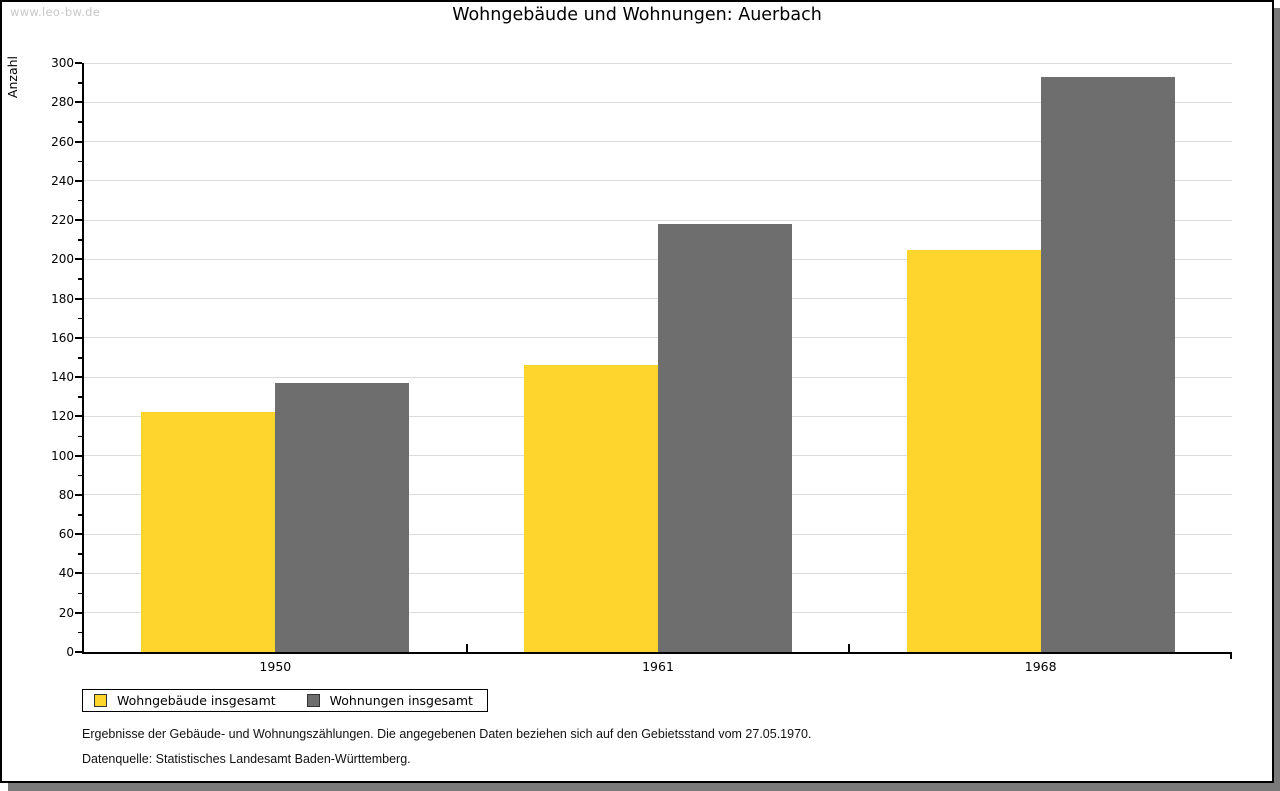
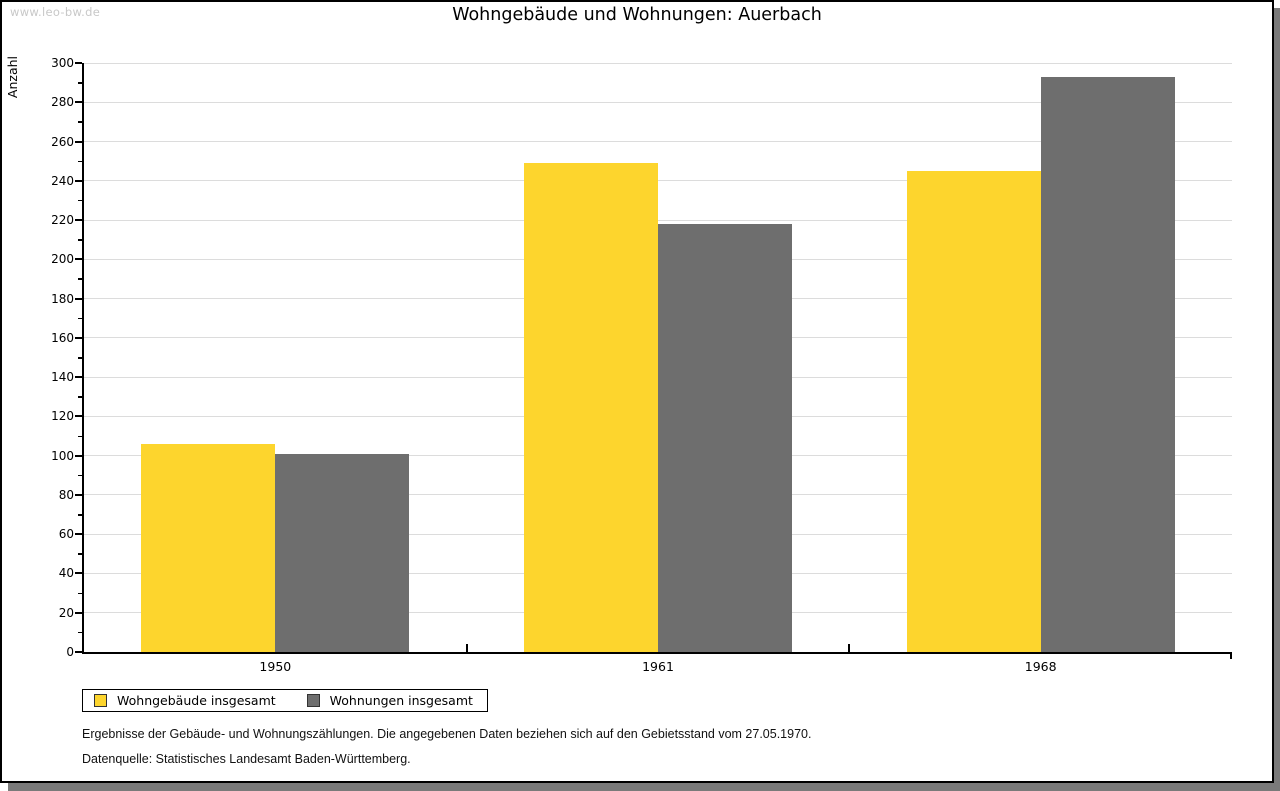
Wohngebäude insgesamt/1950: 122 -> 106
Wohnungen insgesamt/1950: 137 -> 101
Wohngebäude insgesamt/1961: 146 -> 249
Wohngebäude insgesamt/1968: 205 -> 245
